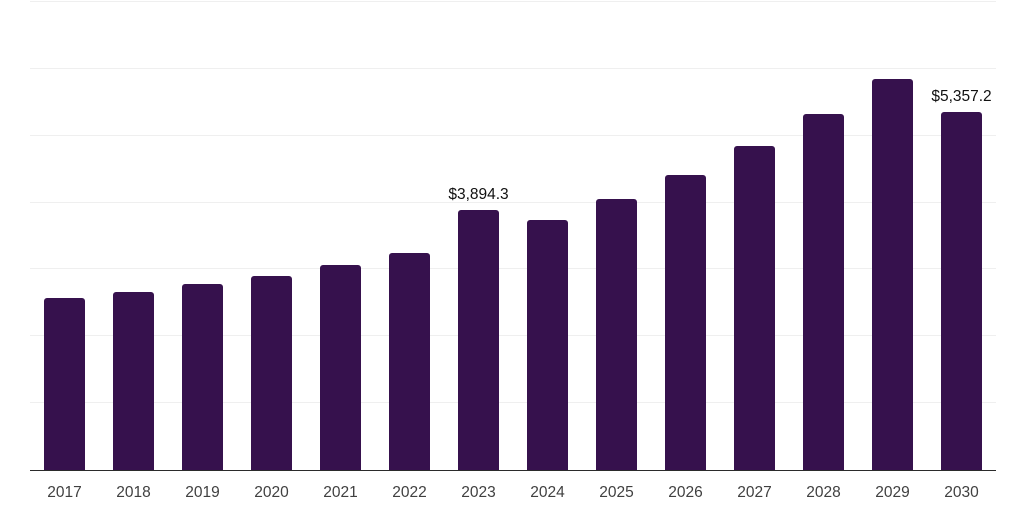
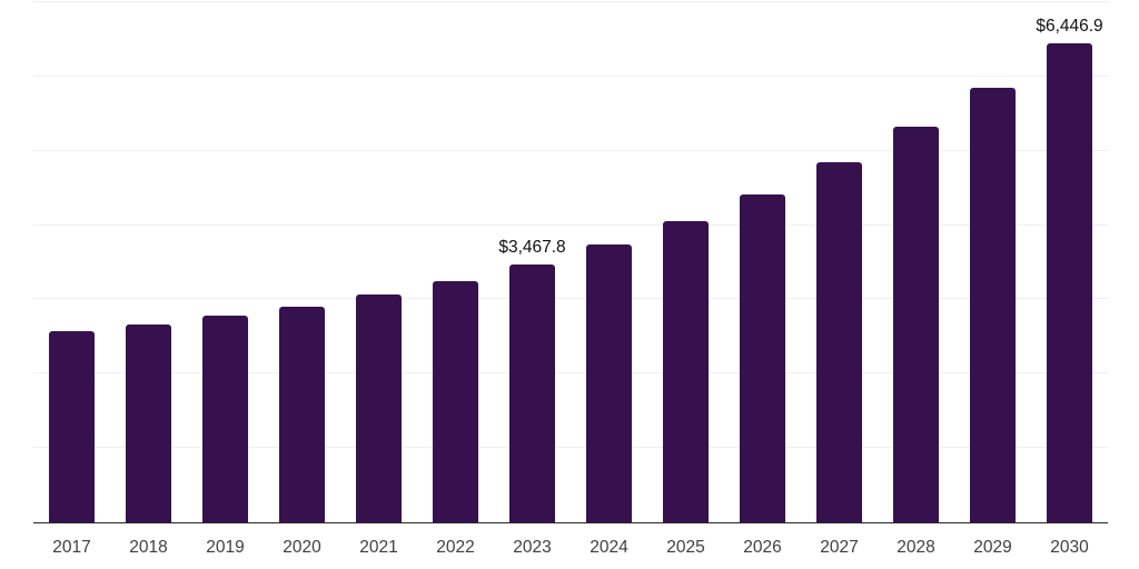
2023: $3,894.3 -> $3,467.8
2030: $5,357.2 -> $6,446.9
